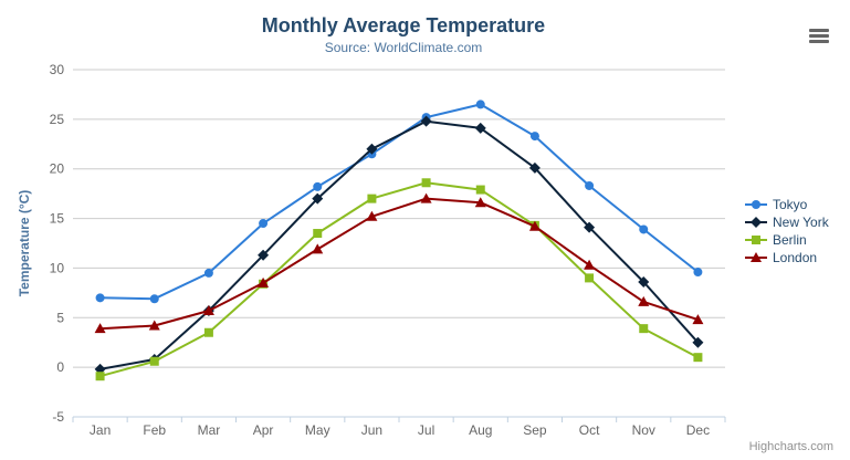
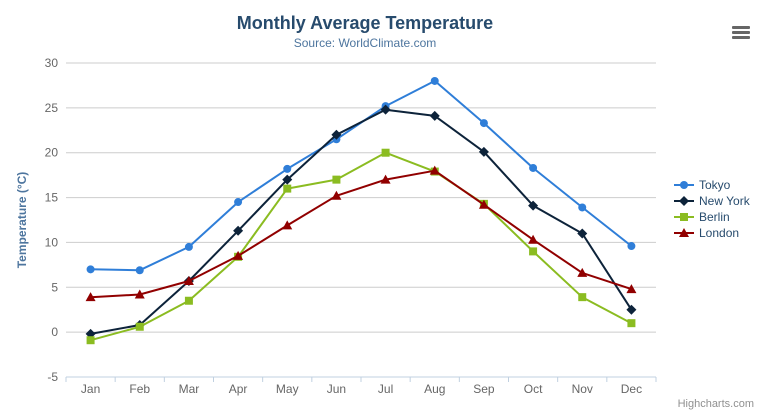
Berlin/May: 14 -> 16
Berlin/Jul: 19 -> 20
Tokyo/Aug: 26 -> 28
London/Aug: 17 -> 18
New York/Nov: 9 -> 11
